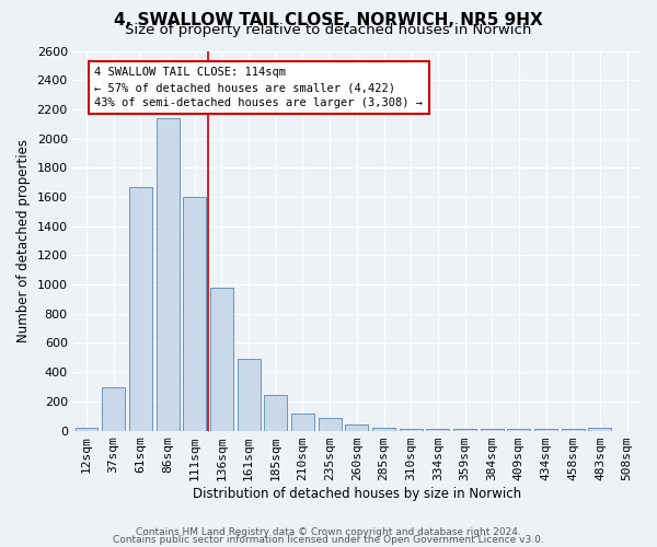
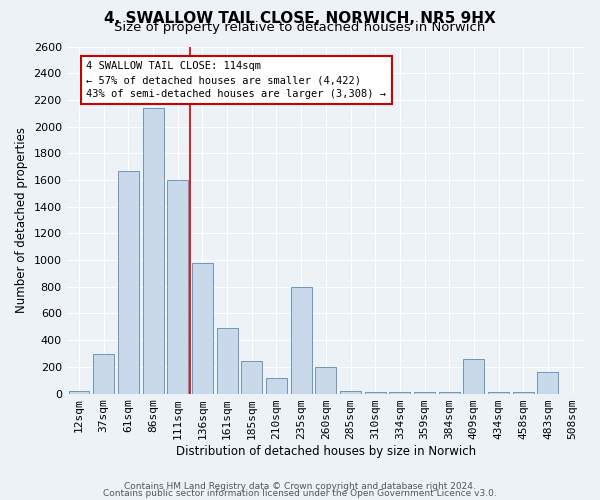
235sqm: 90 -> 800
260sqm: 40 -> 200
409sqm: 10 -> 260
483sqm: 20 -> 160
